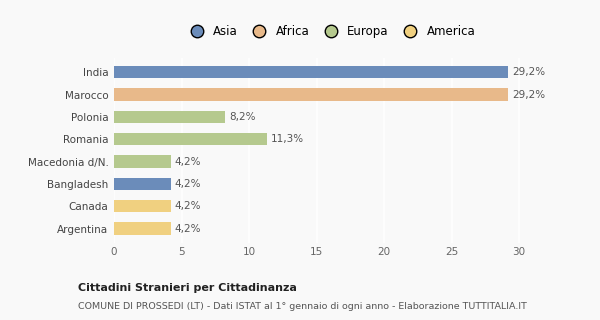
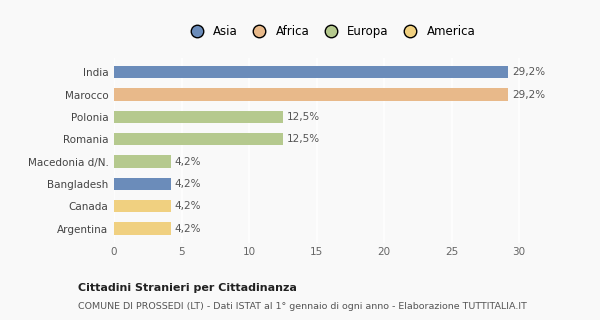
Polonia: 8,2% -> 12,5%
Romania: 11,3% -> 12,5%
